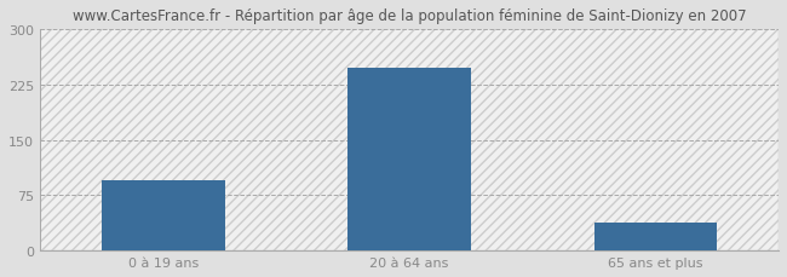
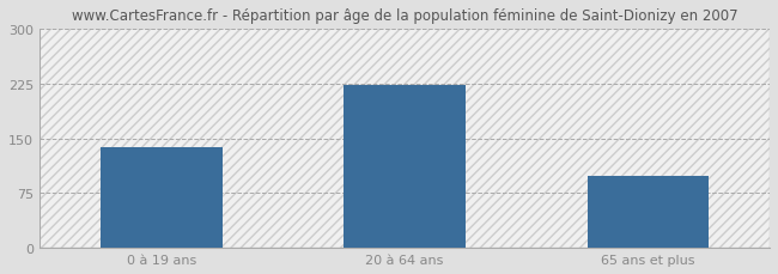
0 à 19 ans: 95 -> 138
20 à 64 ans: 248 -> 224
65 ans et plus: 38 -> 98
